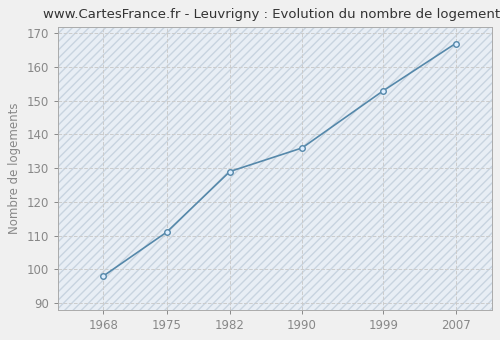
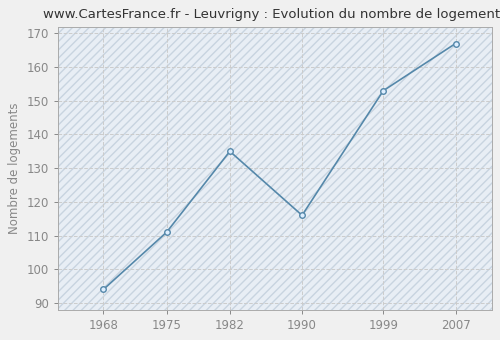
1968: 98 -> 94
1982: 129 -> 135
1990: 136 -> 116
